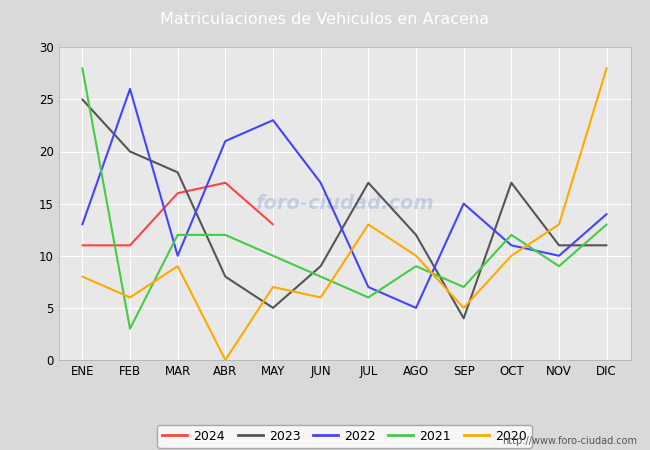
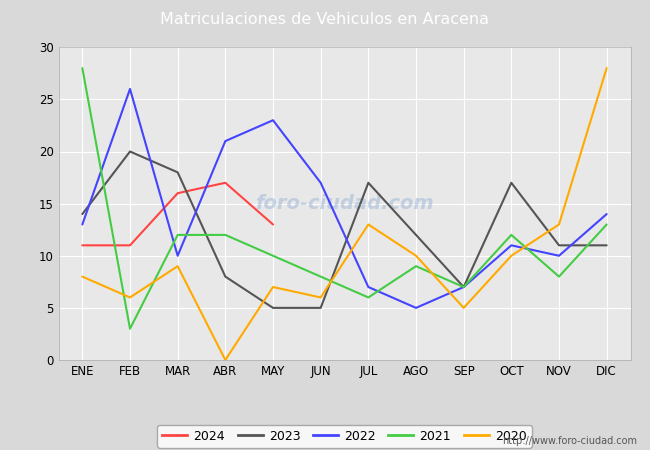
2023/ENE: 25 -> 14
2023/JUN: 9 -> 5
2023/SEP: 4 -> 7
2022/SEP: 15 -> 7
2021/NOV: 9 -> 8
